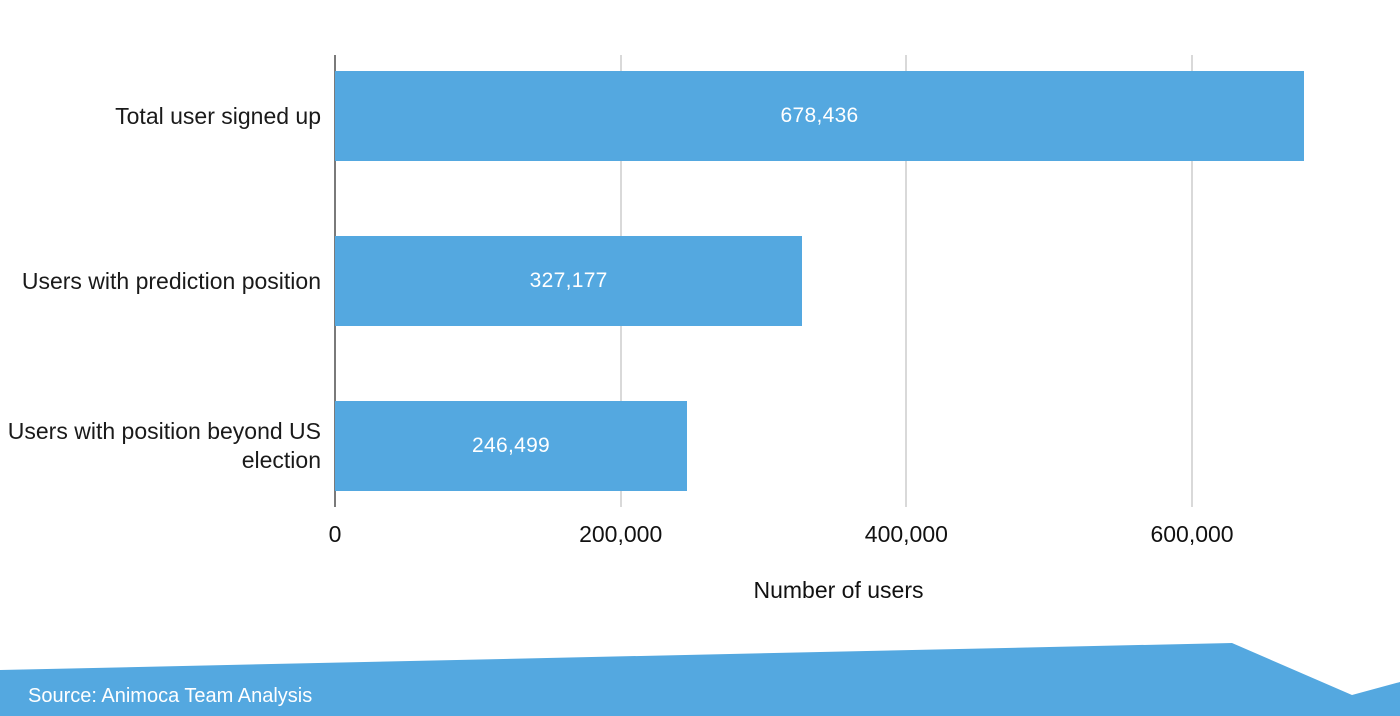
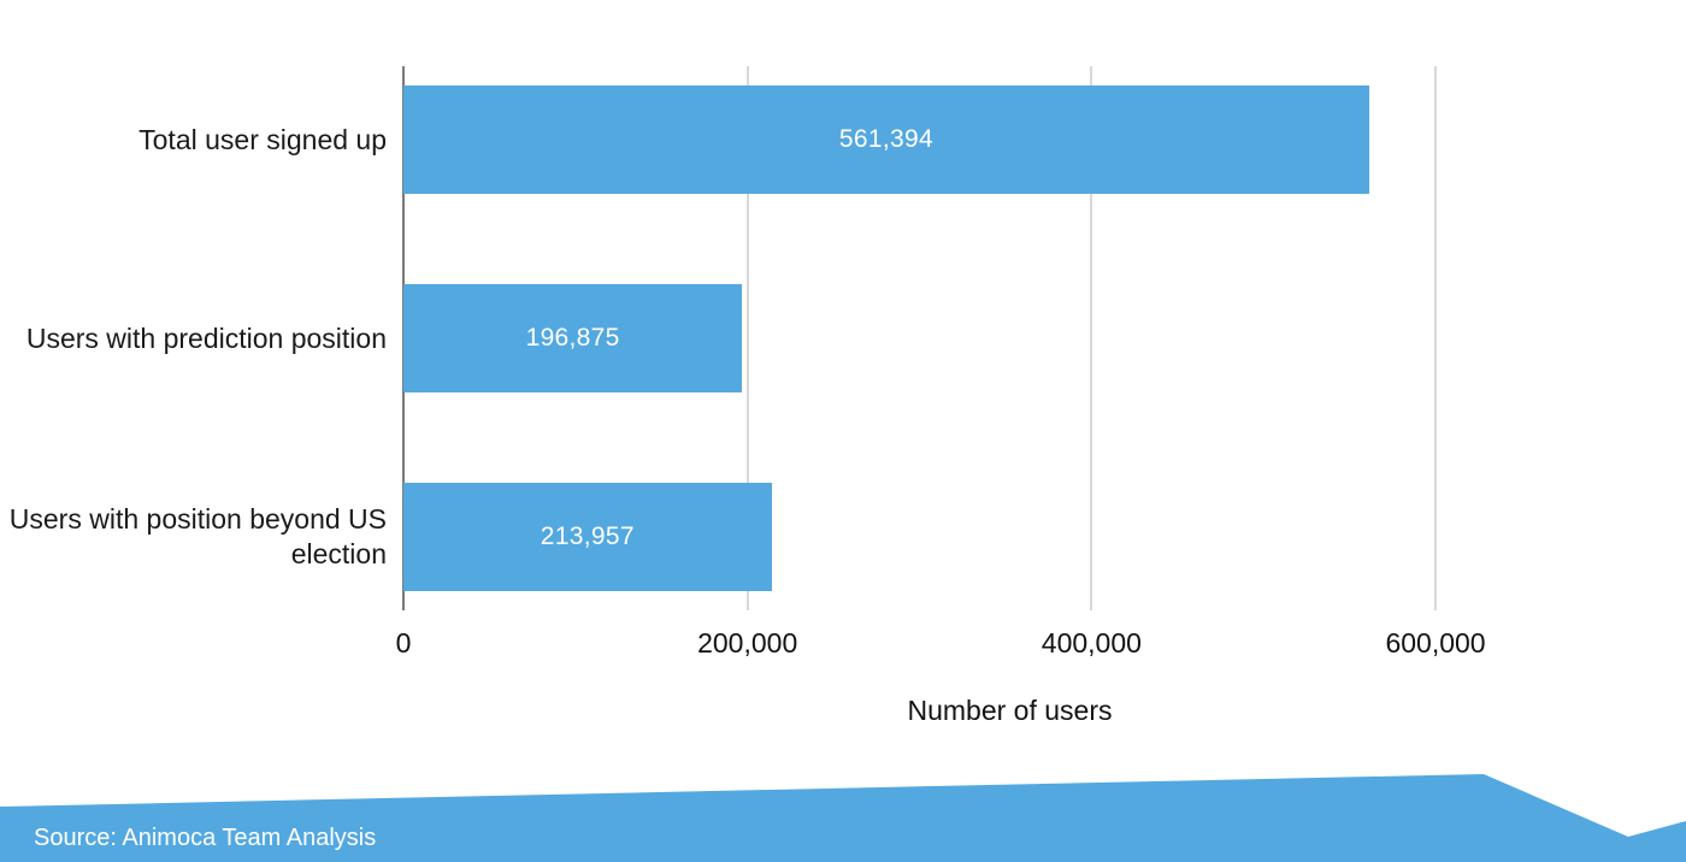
Total user signed up: 678,436 -> 561,394
Users with prediction position: 327,177 -> 196,875
Users with position beyond US election: 246,499 -> 213,957
